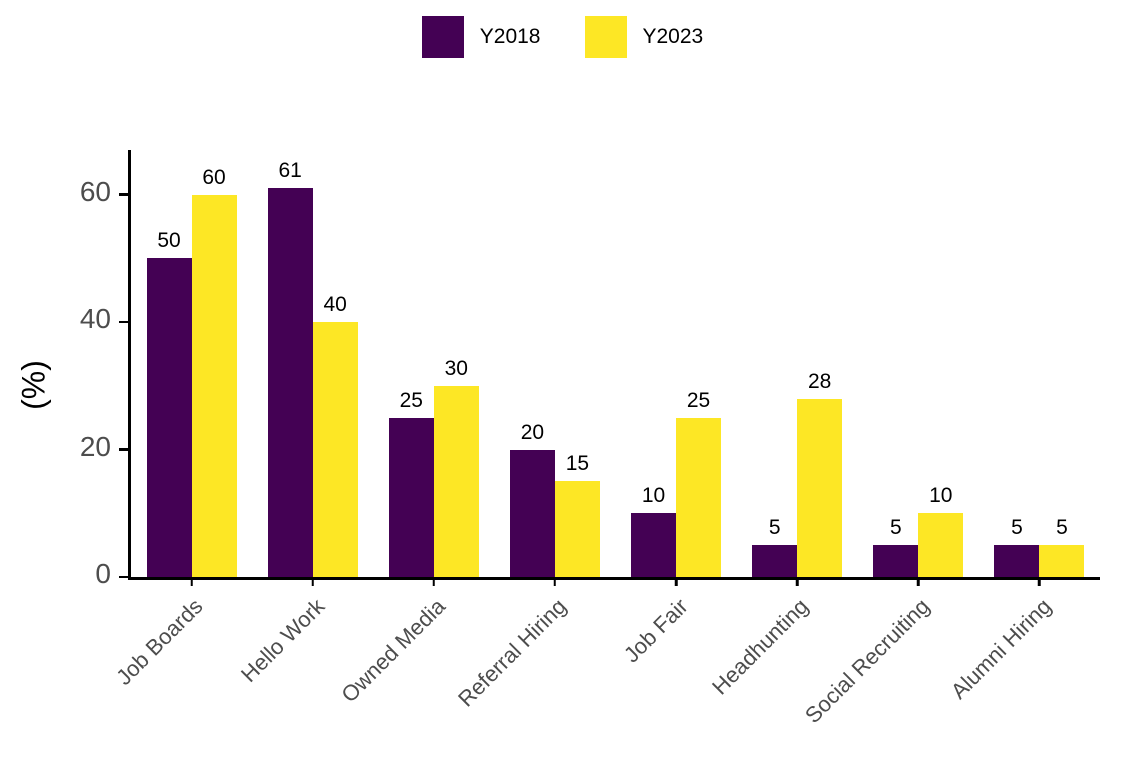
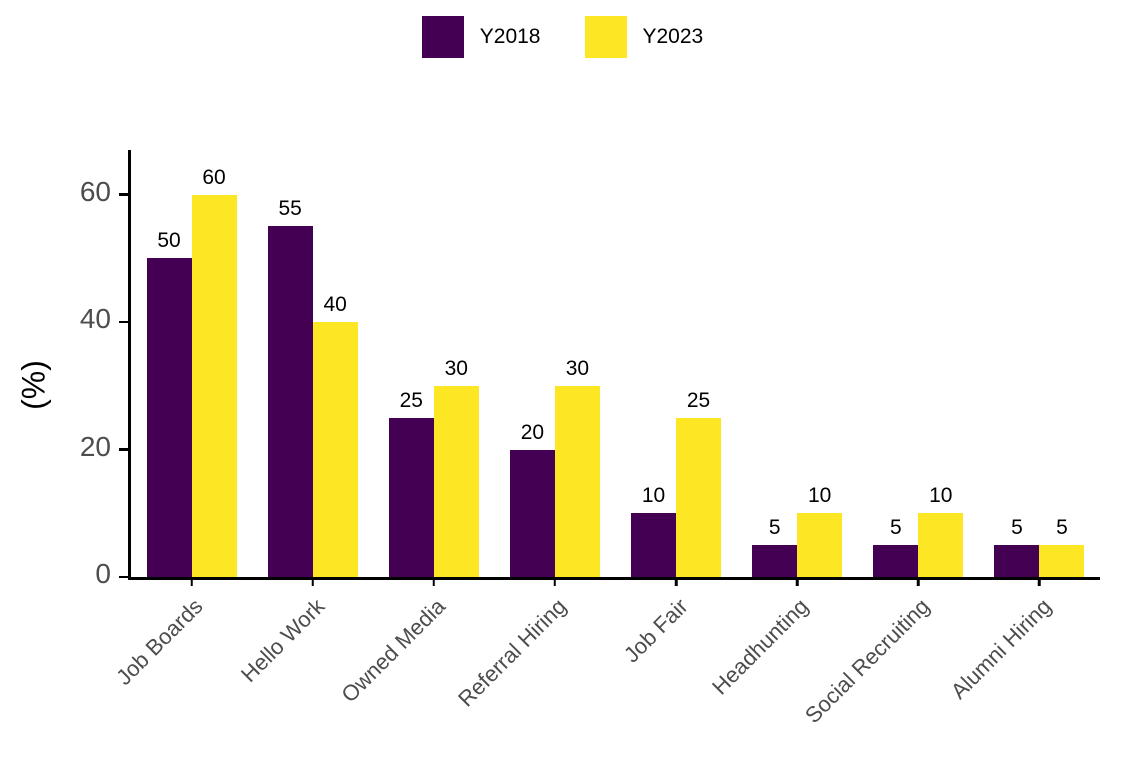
Y2018/Hello Work: 61 -> 55
Y2023/Referral Hiring: 15 -> 30
Y2023/Headhunting: 28 -> 10
